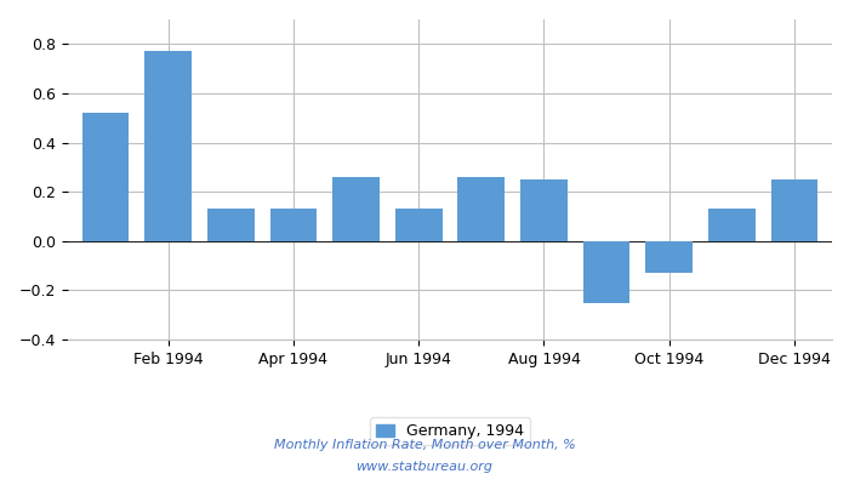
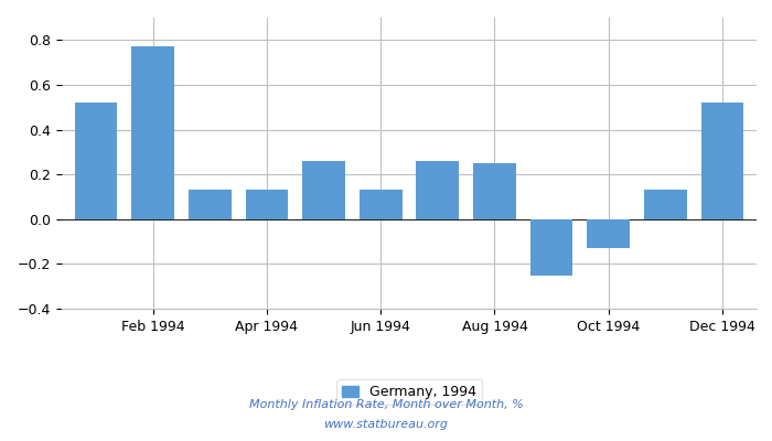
Dec 1994: 0.25 -> 0.52
